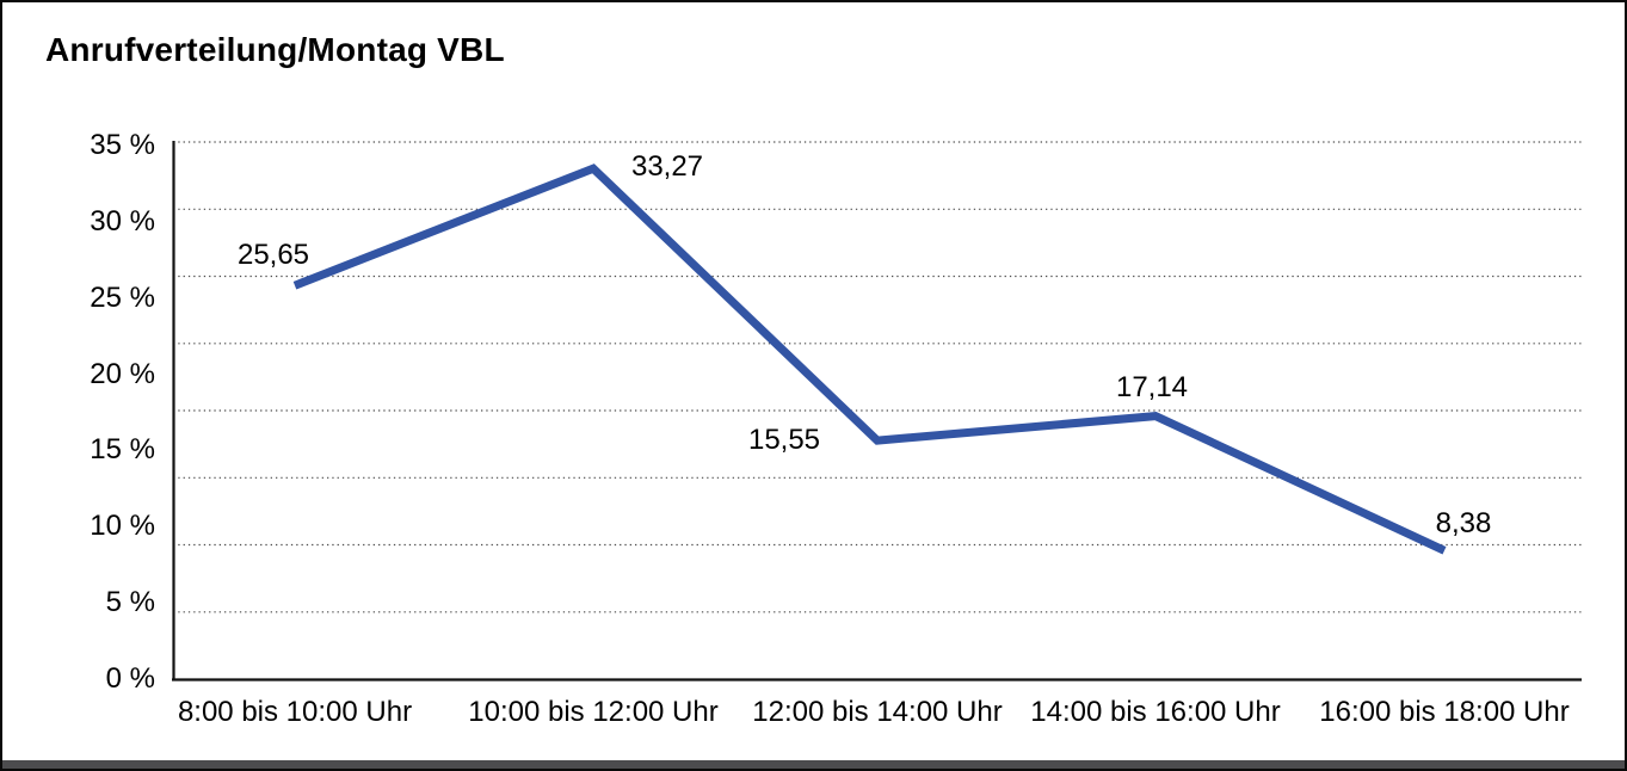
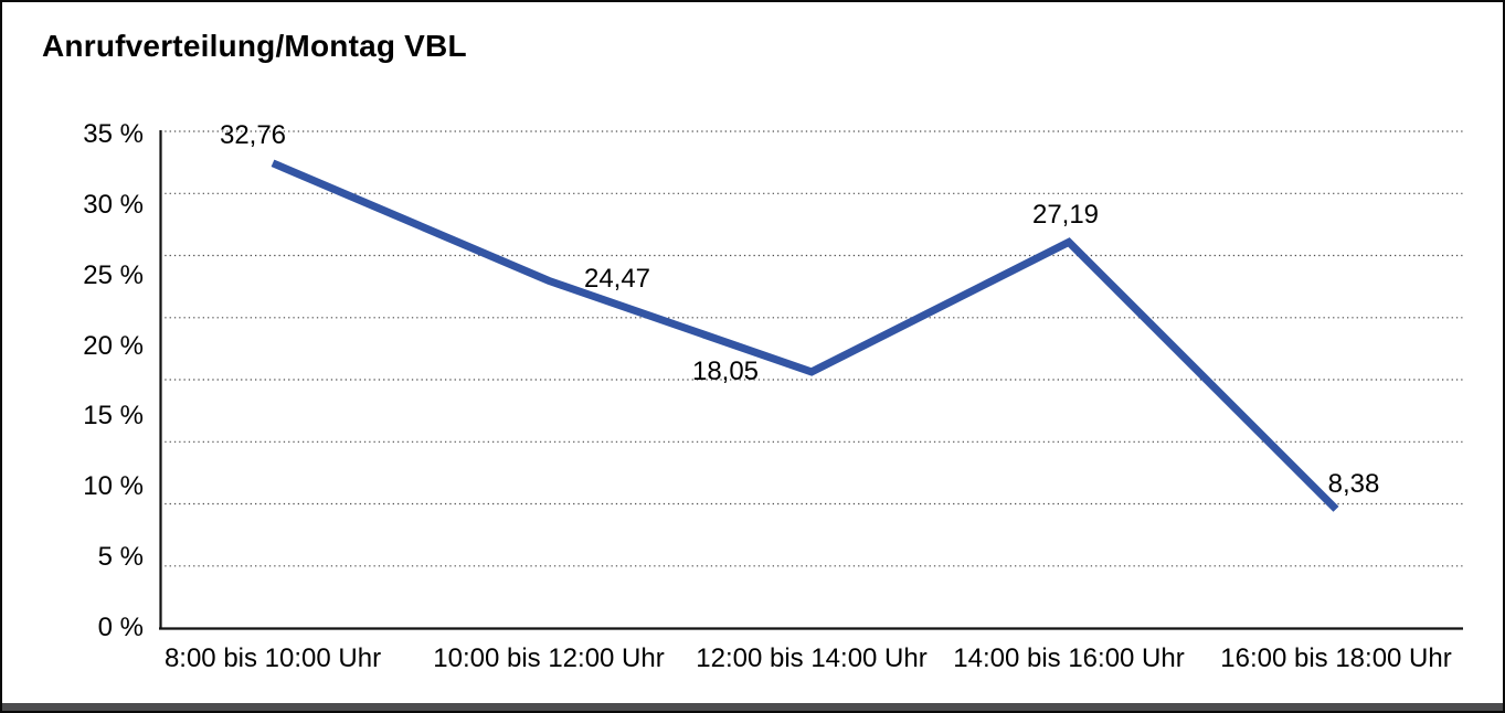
8:00 bis 10:00 Uhr: 25,65 -> 32,76
10:00 bis 12:00 Uhr: 33,27 -> 24,47
12:00 bis 14:00 Uhr: 15,55 -> 18,05
14:00 bis 16:00 Uhr: 17,14 -> 27,19
